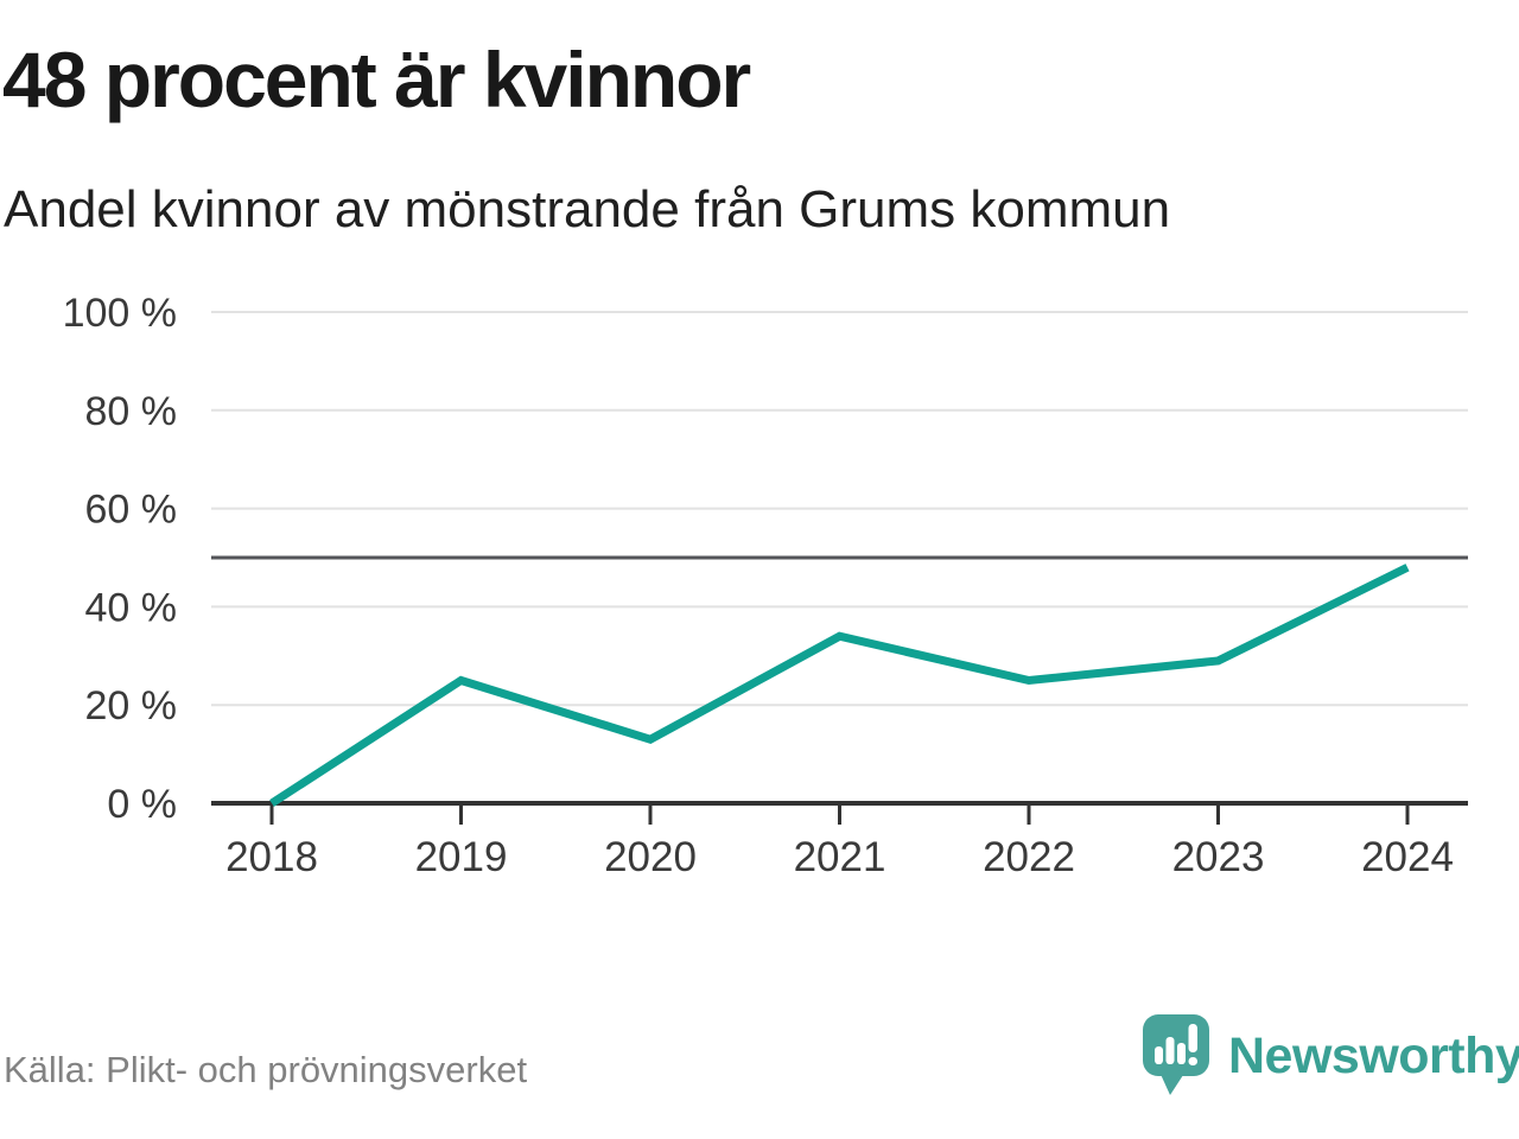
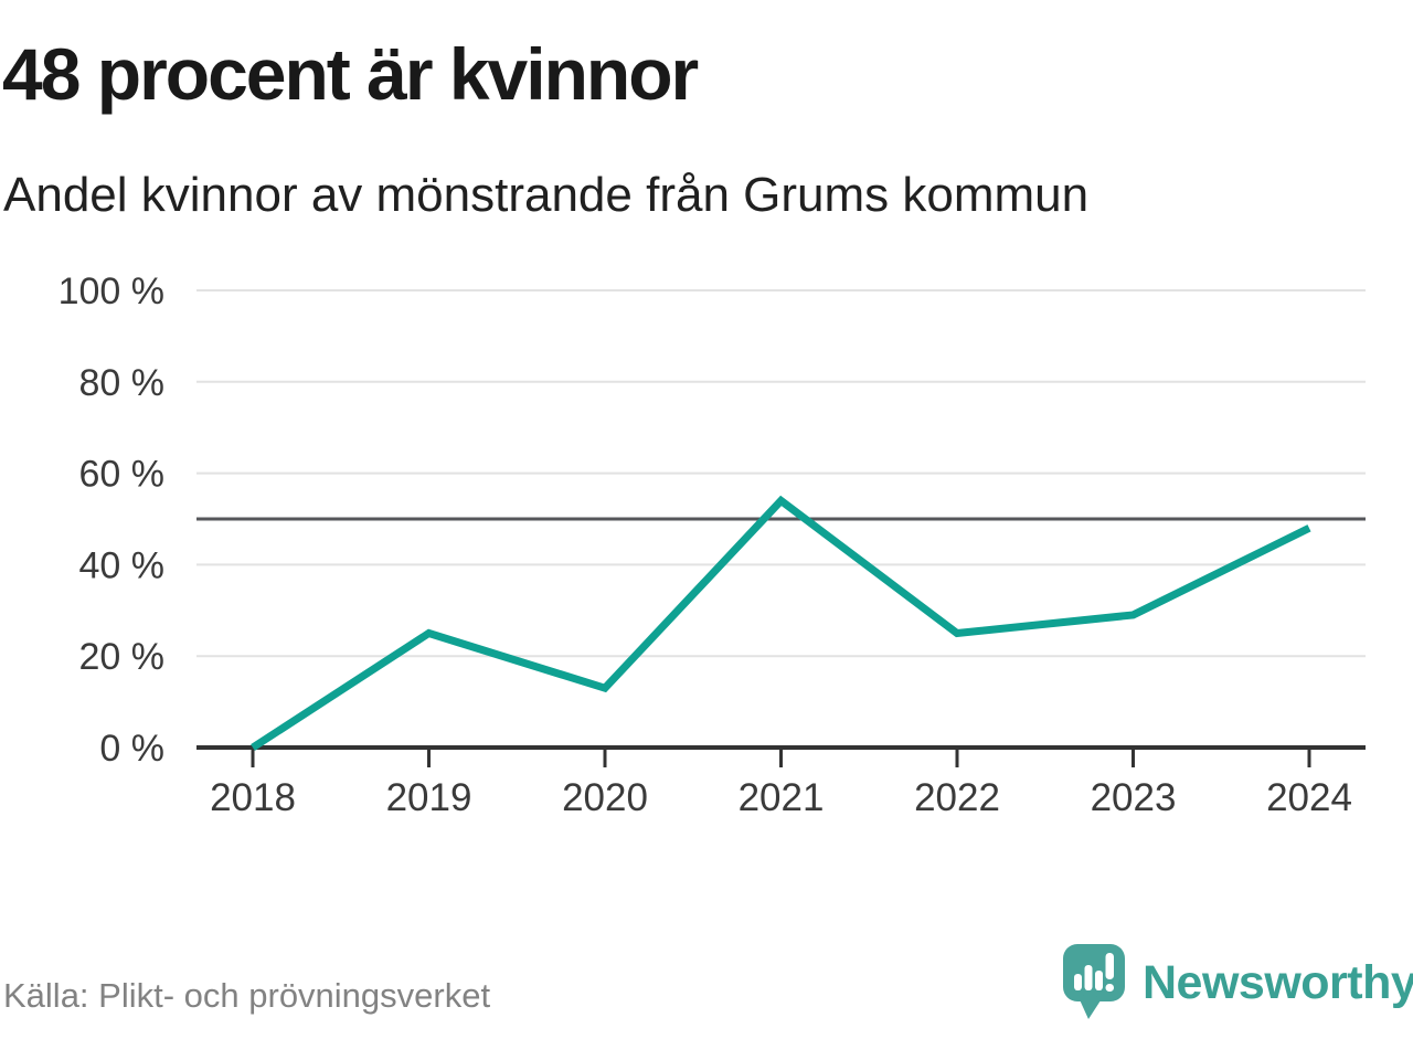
2021: 34% -> 54%
